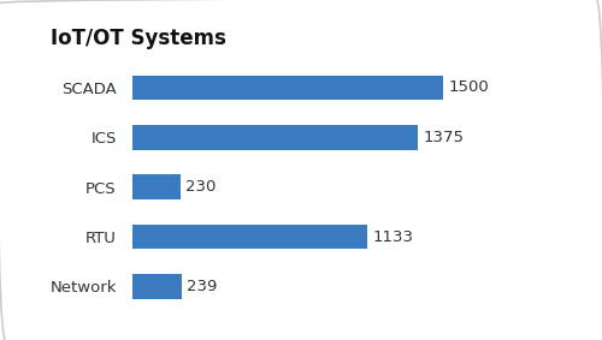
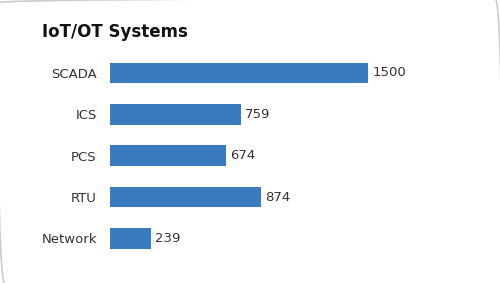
ICS: 1375 -> 759
PCS: 230 -> 674
RTU: 1133 -> 874
